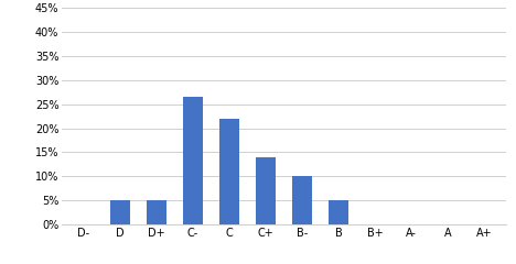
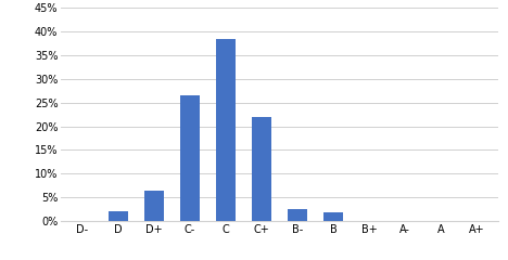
D: 5.0% -> 2.0%
D+: 5.0% -> 6.5%
C: 22.0% -> 38.5%
C+: 14.0% -> 22.0%
B-: 10.0% -> 2.5%
B: 5.0% -> 1.8%
